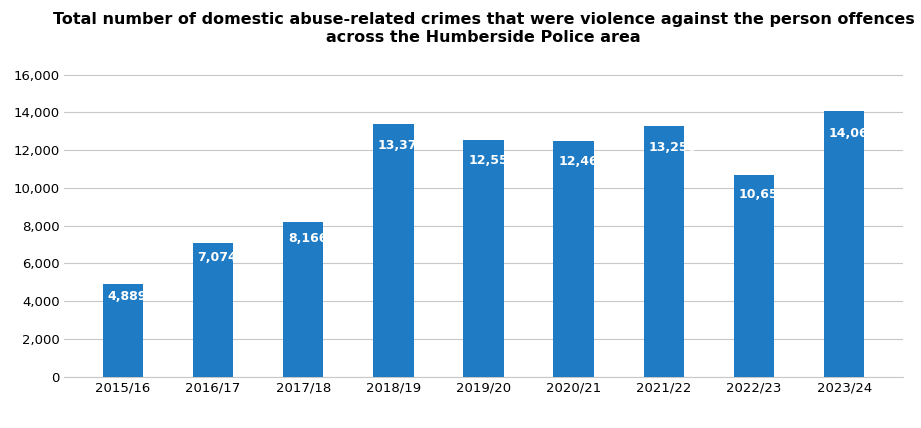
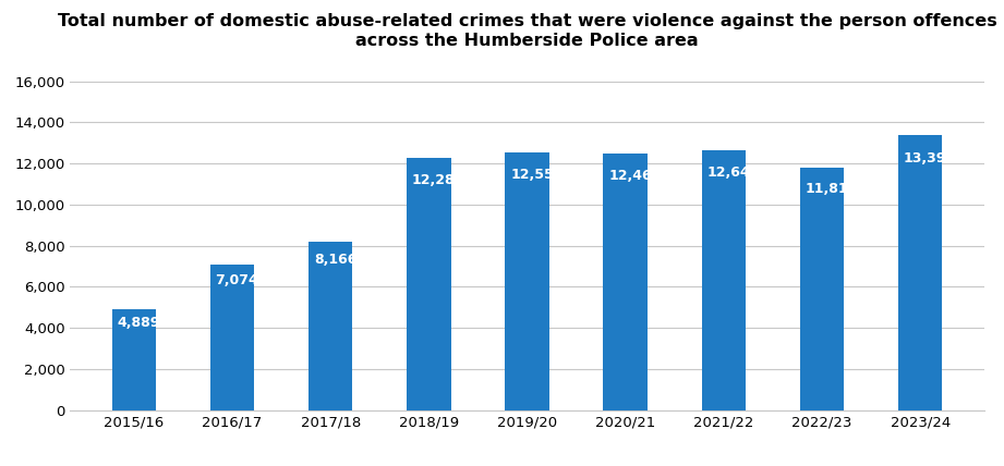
2018/19: 13,372 -> 12,286
2021/22: 13,256 -> 12,646
2022/23: 10,654 -> 11,813
2023/24: 14,061 -> 13,394
